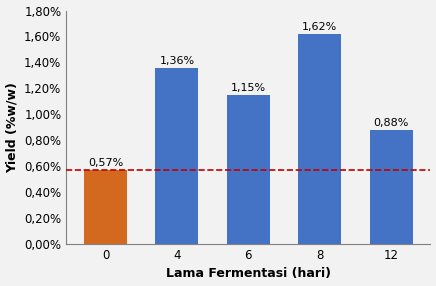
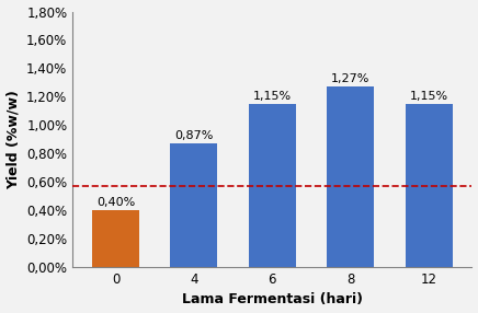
0: 0,57% -> 0,40%
4: 1,36% -> 0,87%
8: 1,62% -> 1,27%
12: 0,88% -> 1,15%
